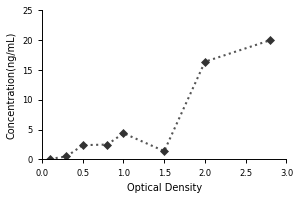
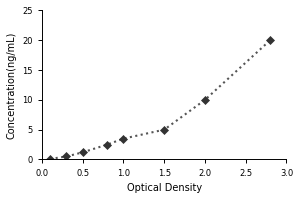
0.5: 2.4 -> 1.2
1.0: 4.4 -> 3.5
1.5: 1.4 -> 5.0
2.0: 16.4 -> 10.0
